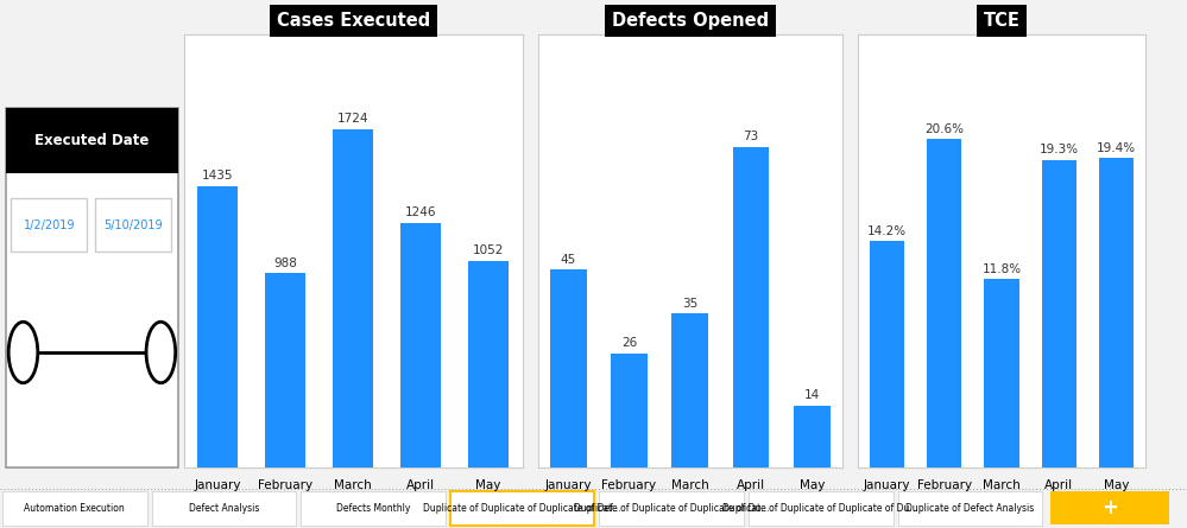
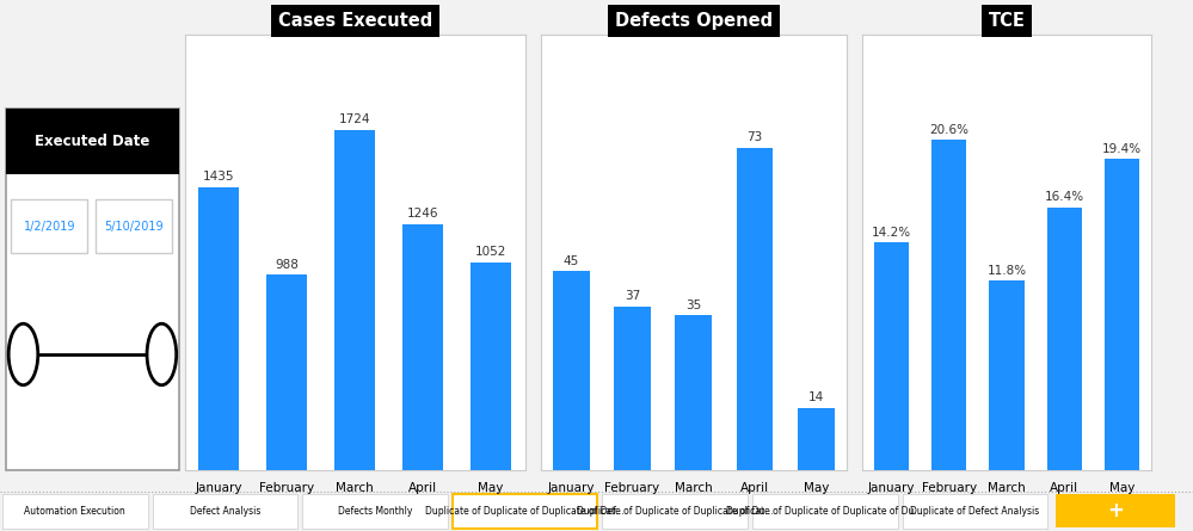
Defects Opened/February: 26 -> 37
TCE/April: 19.3% -> 16.4%
